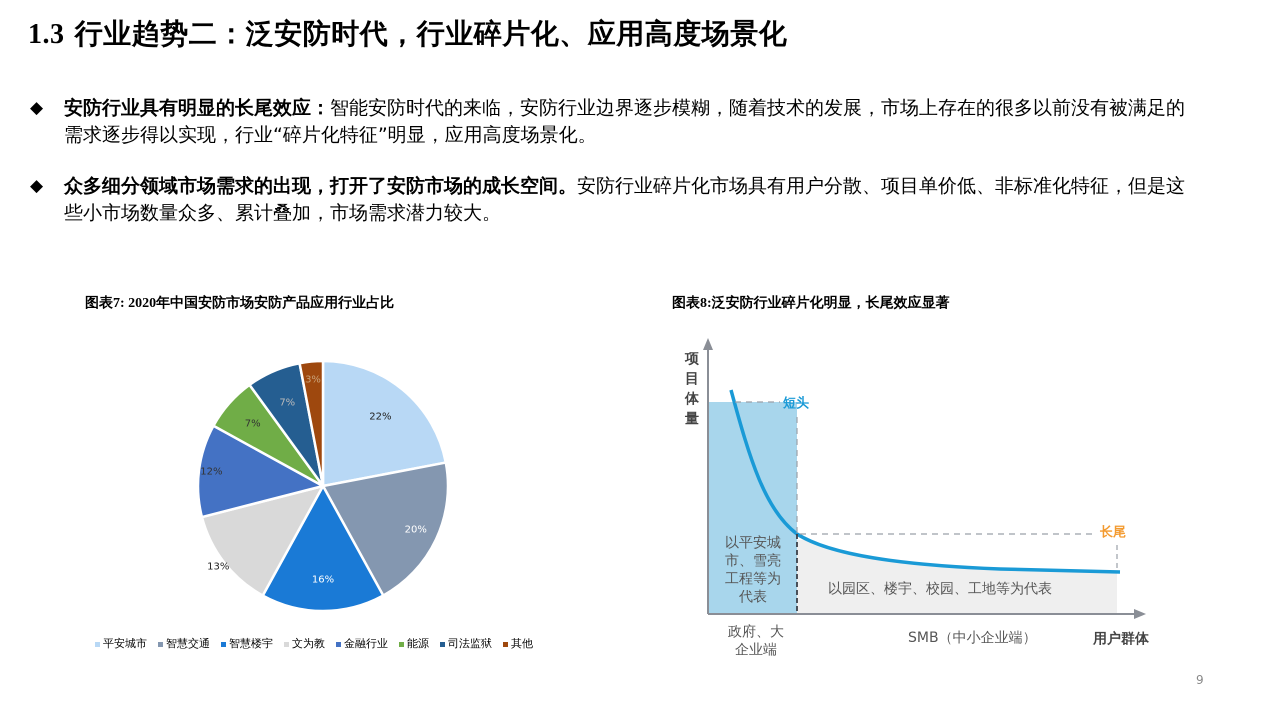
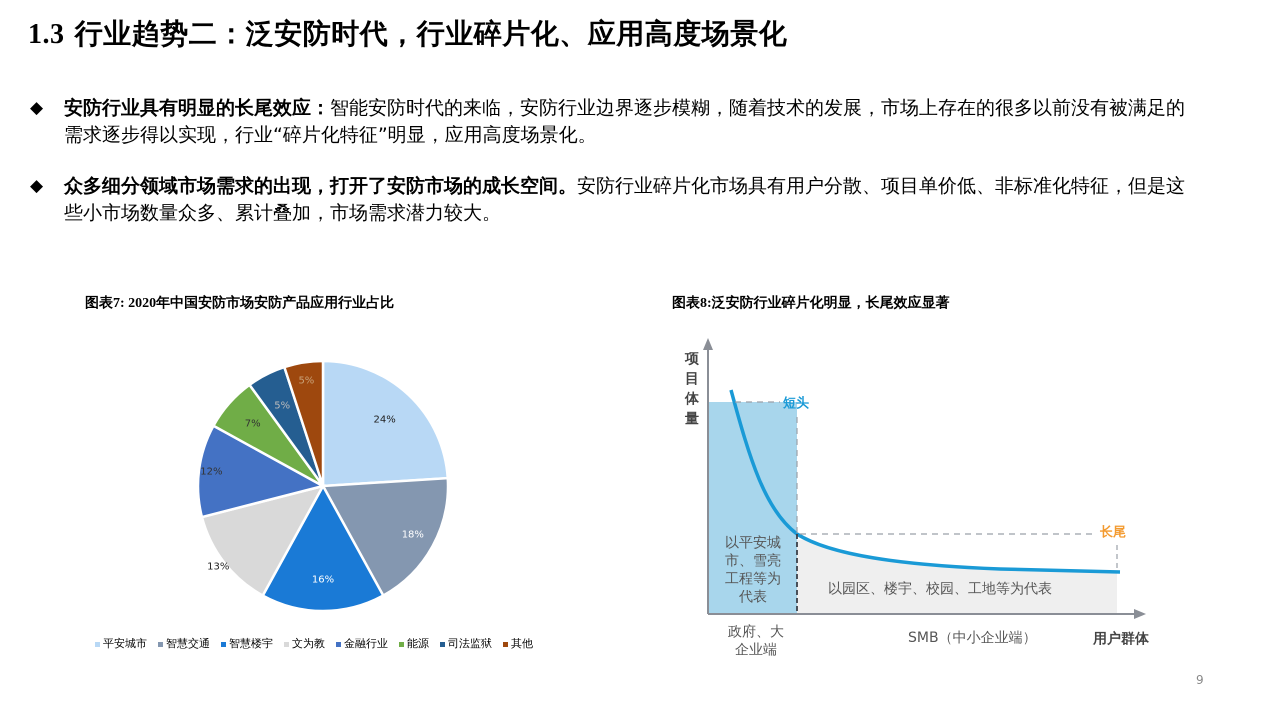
图表7: 2020年中国安防市场安防产品应用行业占比/平安城市: 22% -> 24%
图表7: 2020年中国安防市场安防产品应用行业占比/智慧交通: 20% -> 18%
图表7: 2020年中国安防市场安防产品应用行业占比/司法监狱: 7% -> 5%
图表7: 2020年中国安防市场安防产品应用行业占比/其他: 3% -> 5%
